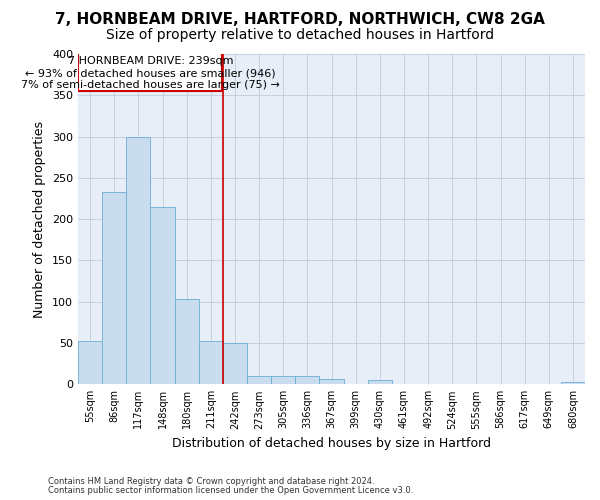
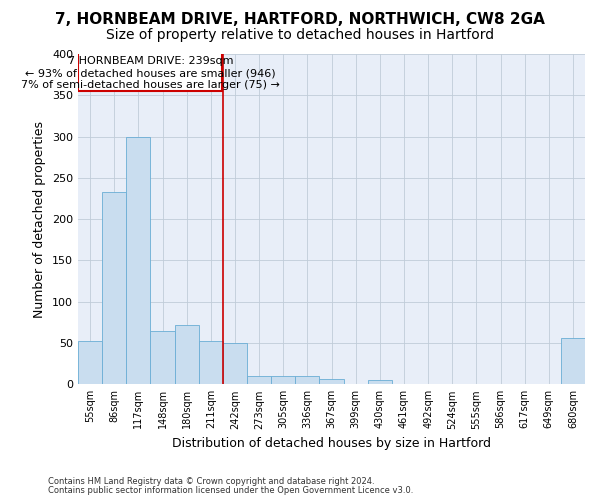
148sqm: 215 -> 64
180sqm: 103 -> 72
680sqm: 3 -> 56
